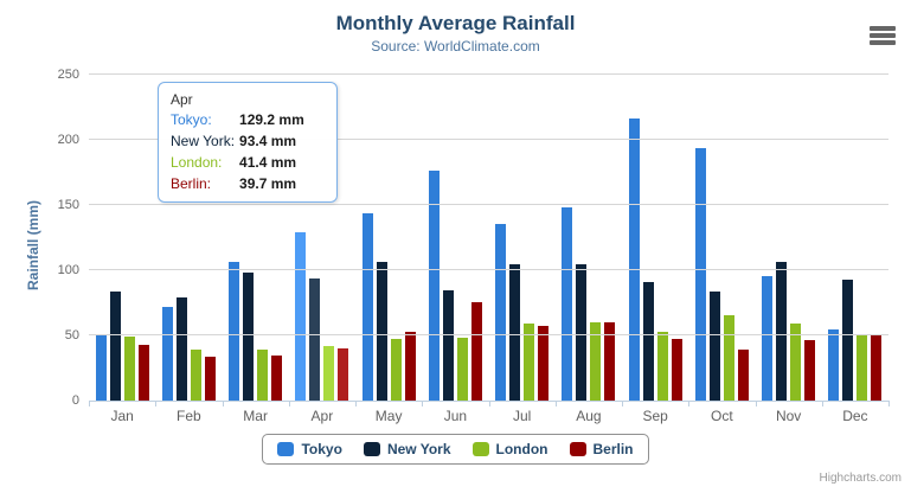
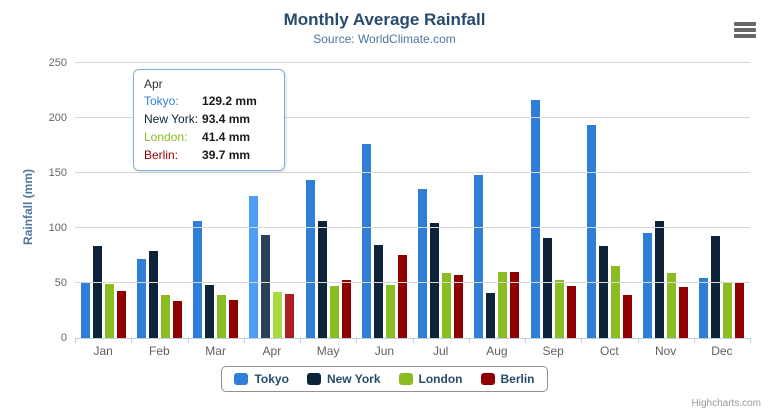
New York/Mar: 98 -> 48
New York/Aug: 104 -> 41
